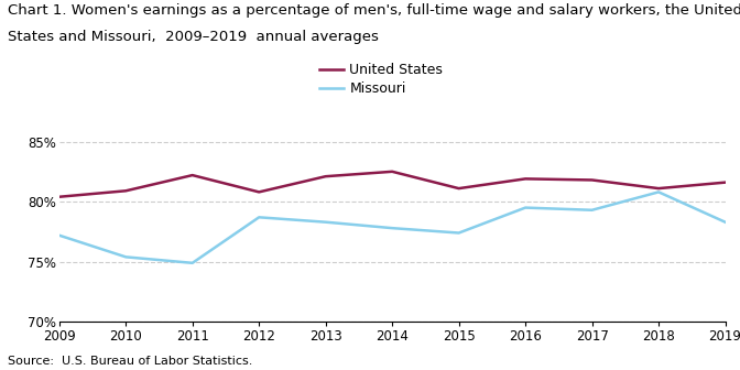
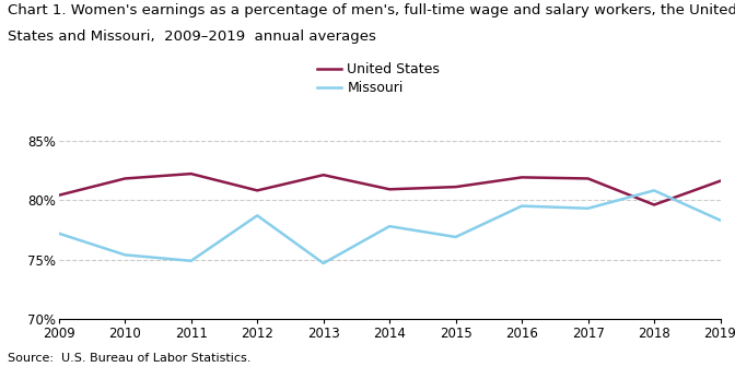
United States/2010: 80.9% -> 81.8%
Missouri/2013: 78.3% -> 74.7%
United States/2014: 82.5% -> 80.9%
Missouri/2015: 77.4% -> 76.9%
United States/2018: 81.1% -> 79.6%
